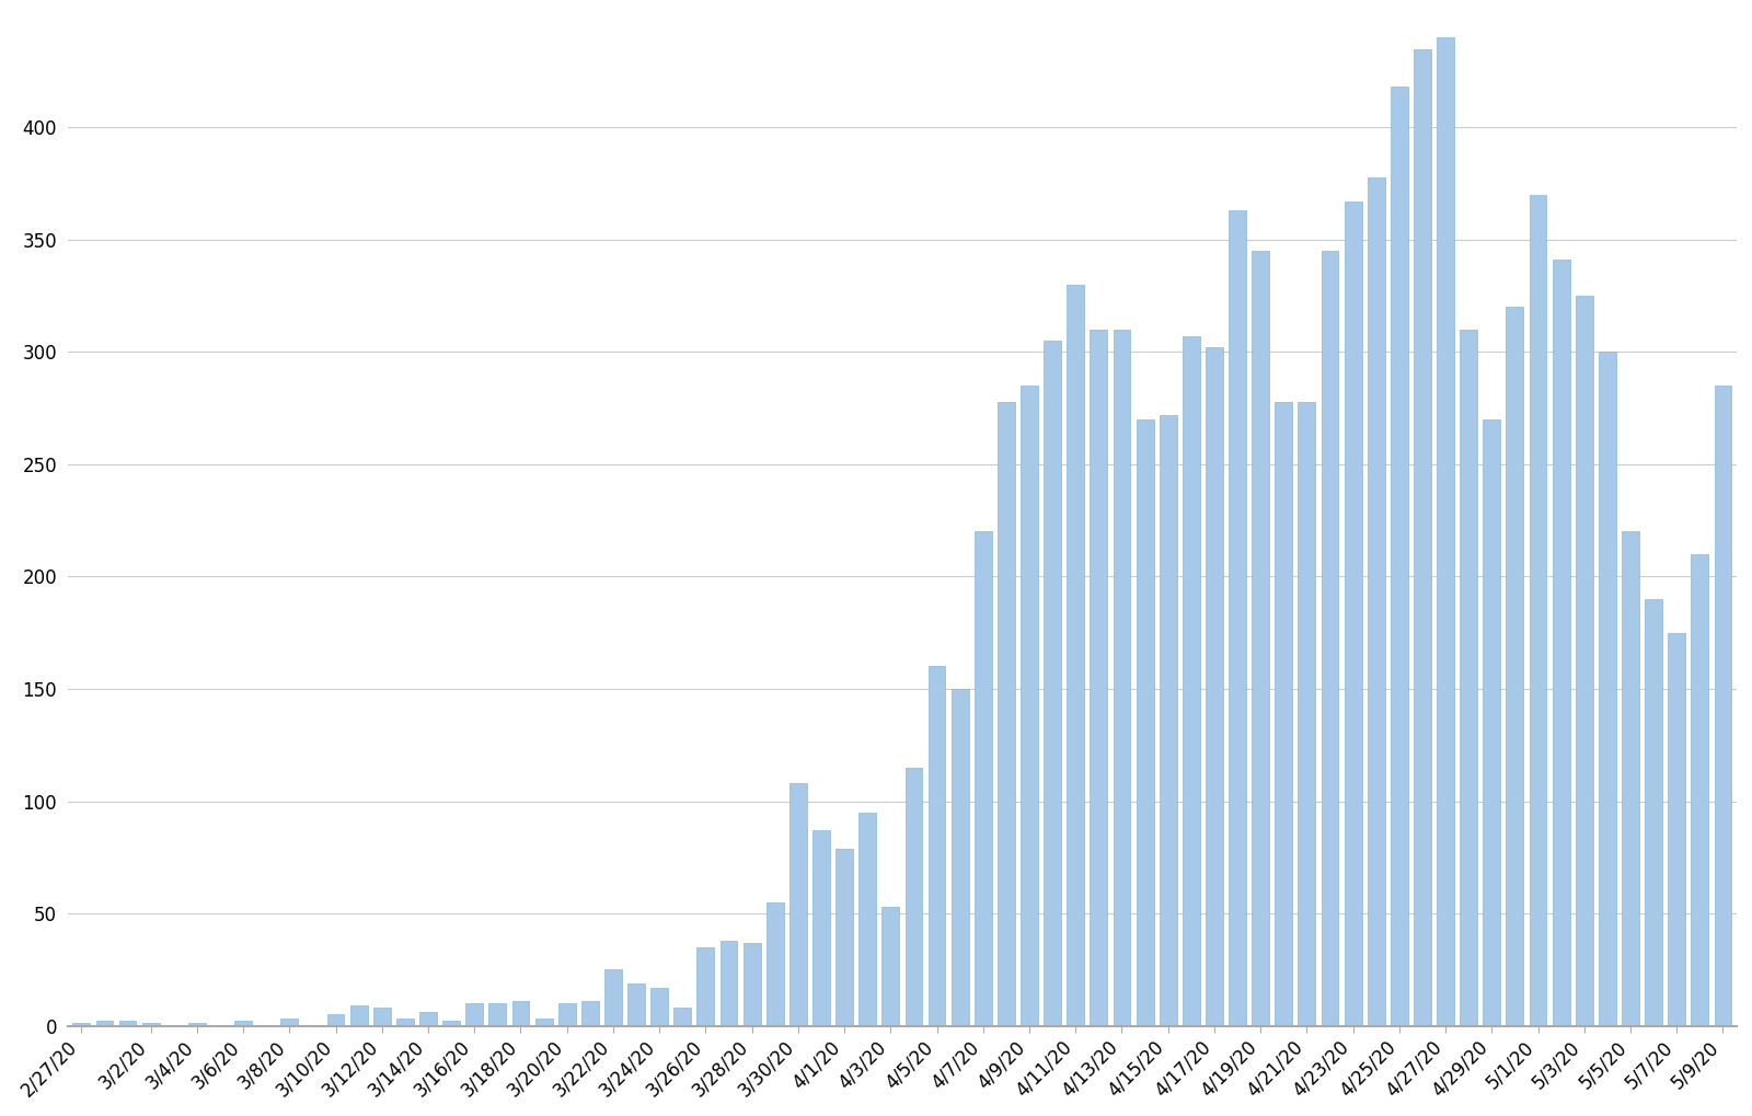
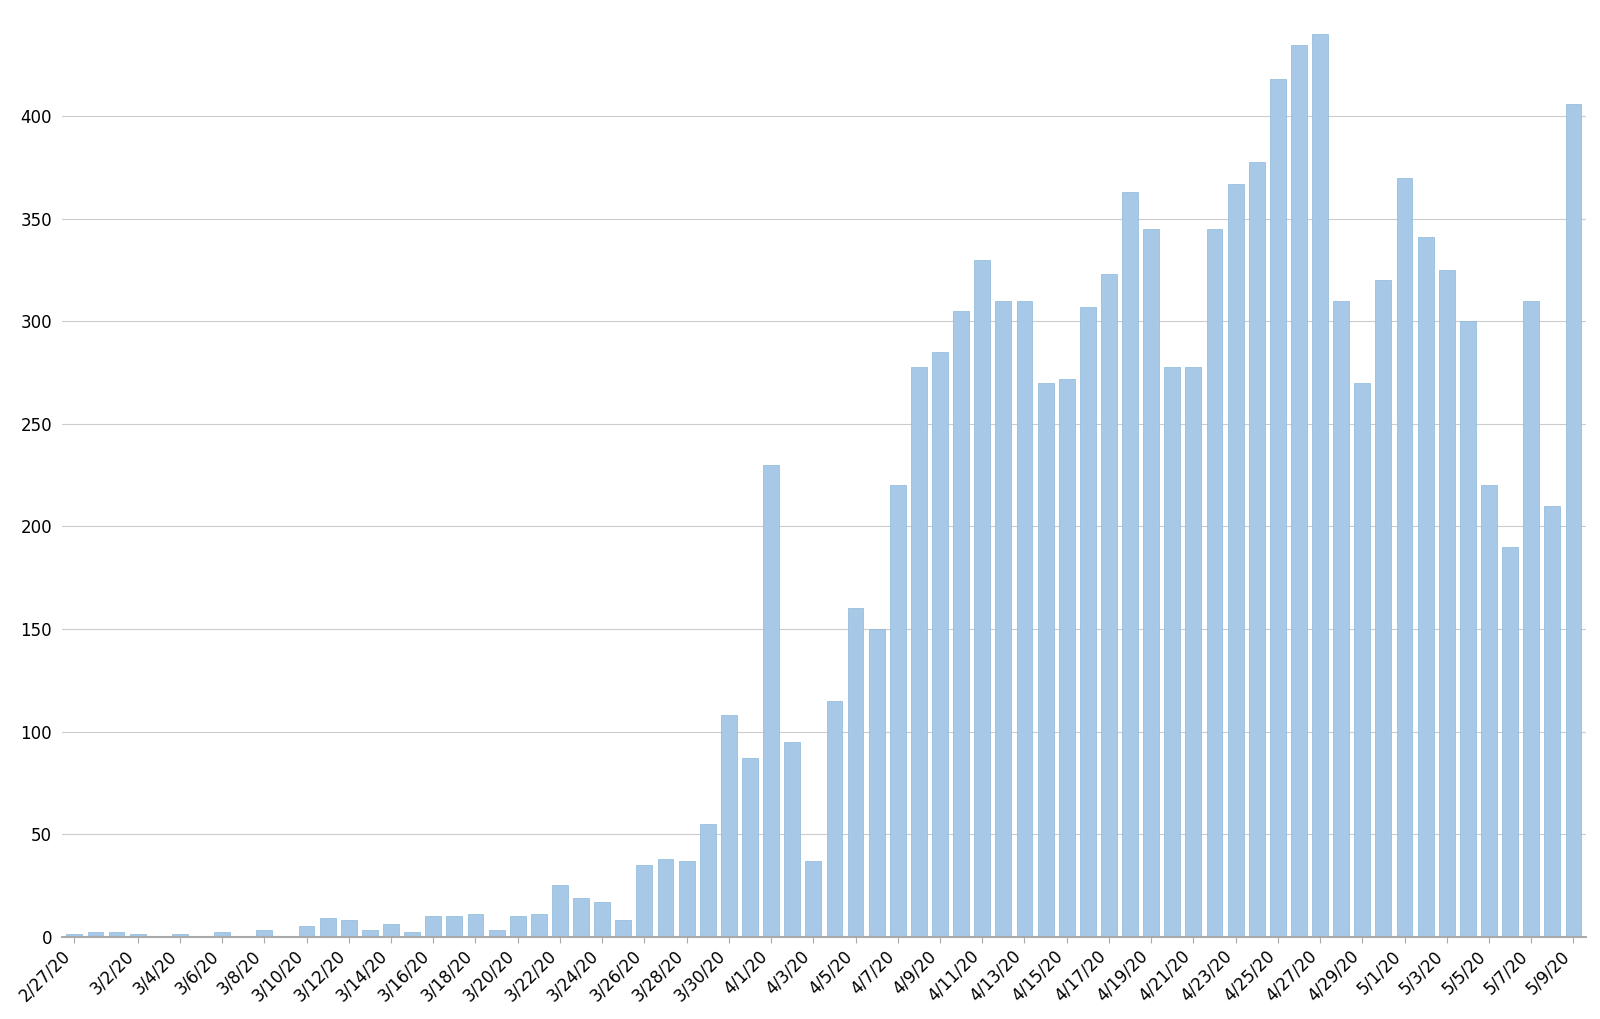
4/1/20: 79 -> 230
4/3/20: 53 -> 37
4/17/20: 302 -> 323
5/7/20: 175 -> 310
5/9/20: 285 -> 406
